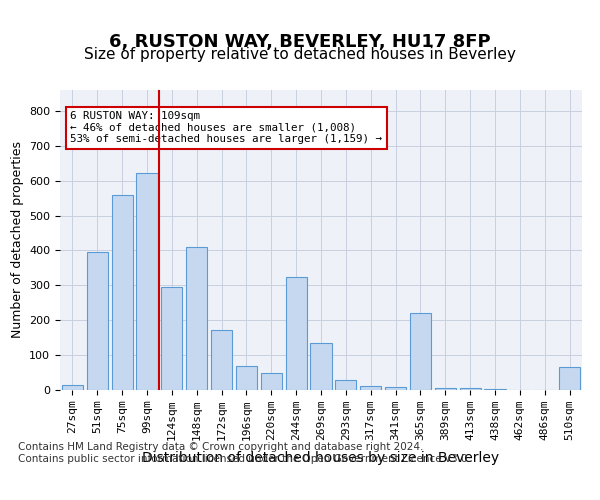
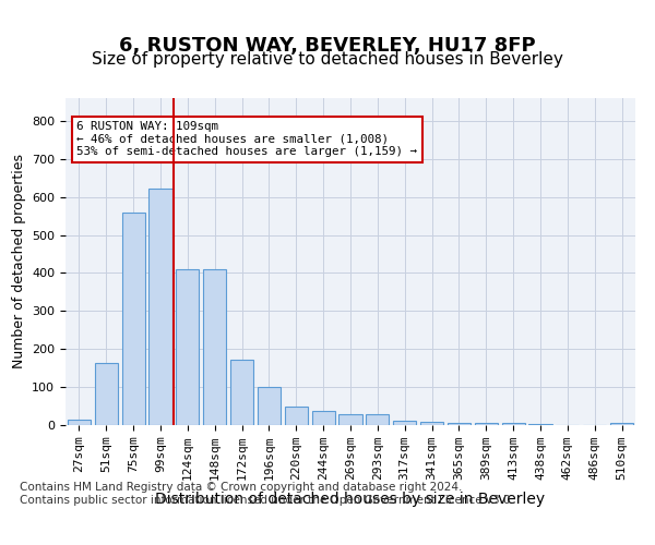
51sqm: 395 -> 163
124sqm: 295 -> 410
196sqm: 70 -> 100
244sqm: 325 -> 38
269sqm: 135 -> 28
365sqm: 220 -> 7
510sqm: 65 -> 5
